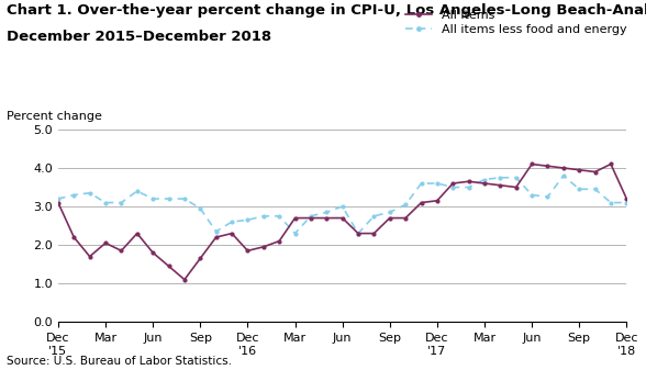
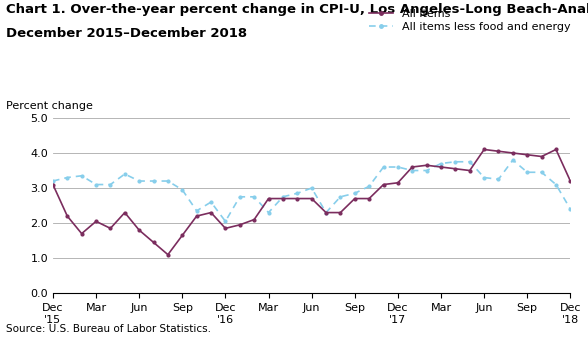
All items less food and energy/Dec '16: 2.65 -> 2.05
All items less food and energy/Dec '18: 3.10 -> 2.40
